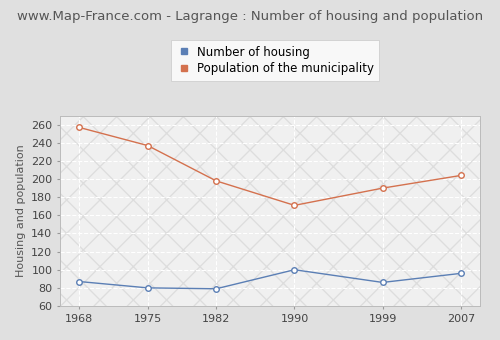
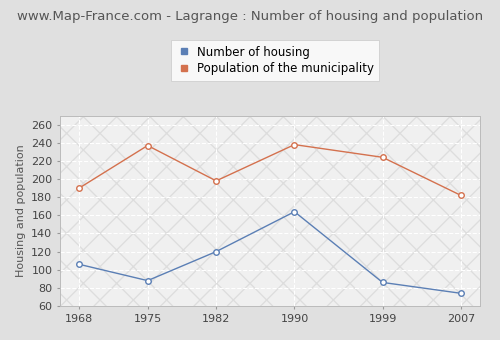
Number of housing/1968: 87 -> 106
Population of the municipality/1968: 257 -> 190
Number of housing/1975: 80 -> 88
Number of housing/1982: 79 -> 120
Number of housing/1990: 100 -> 164
Population of the municipality/1990: 171 -> 238
Population of the municipality/1999: 190 -> 224
Number of housing/2007: 96 -> 74
Population of the municipality/2007: 204 -> 182
